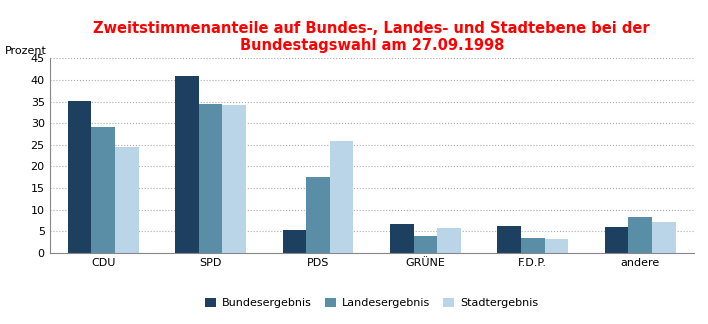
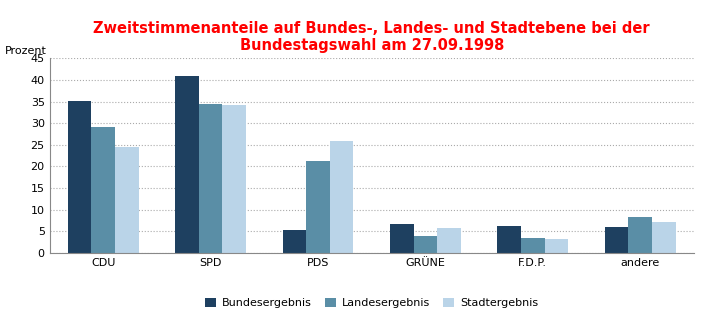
Landesergebnis/PDS: 17.5 -> 21.2
